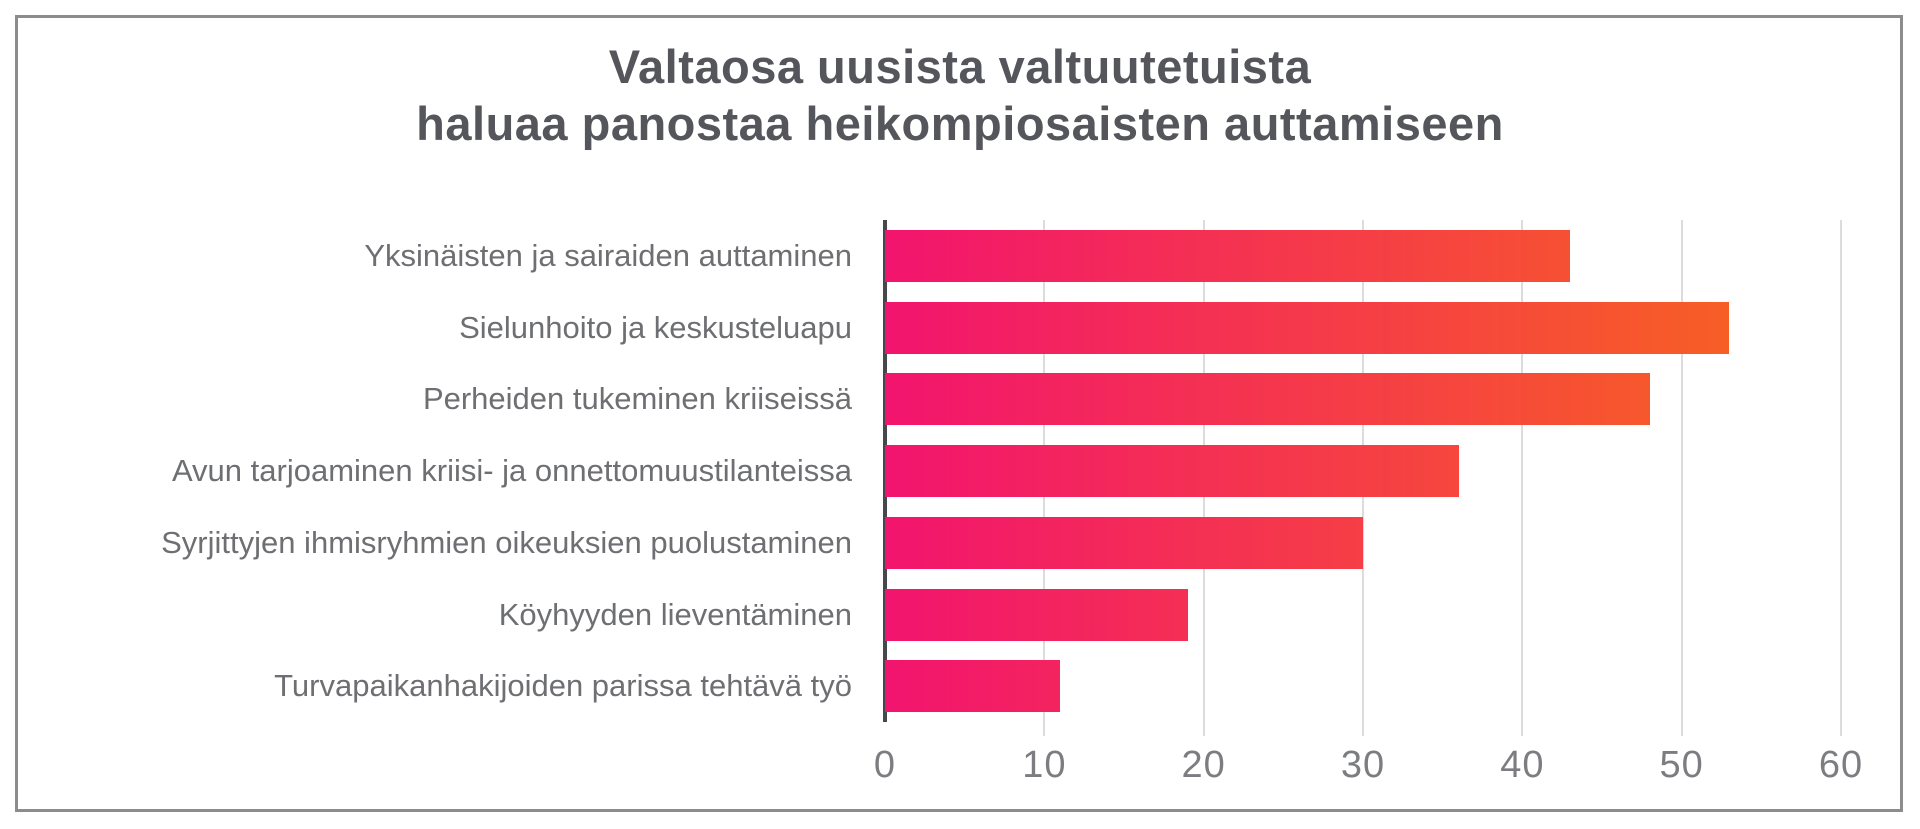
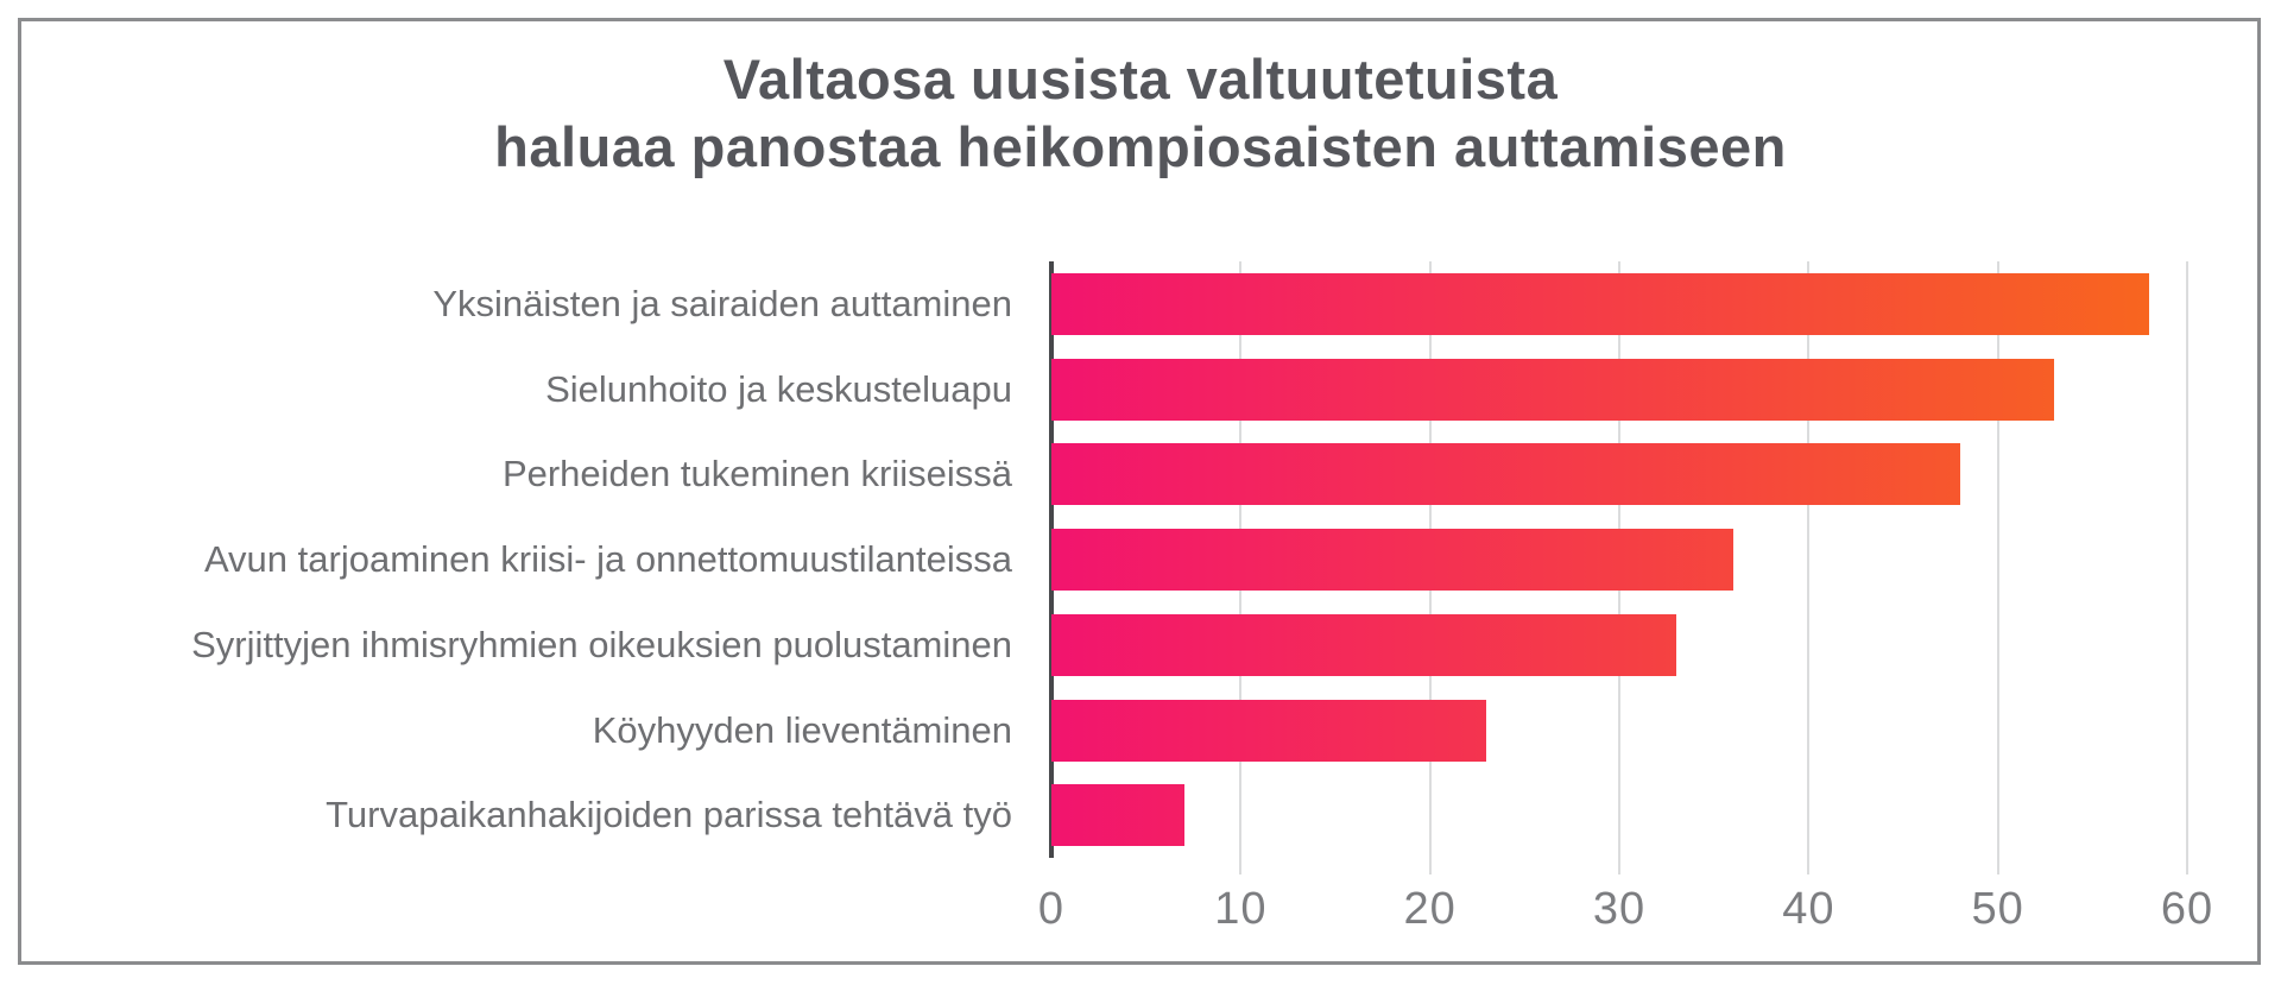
Yksinäisten ja sairaiden auttaminen: 43 -> 58
Syrjittyjen ihmisryhmien oikeuksien puolustaminen: 30 -> 33
Köyhyyden lieventäminen: 19 -> 23
Turvapaikanhakijoiden parissa tehtävä työ: 11 -> 7
